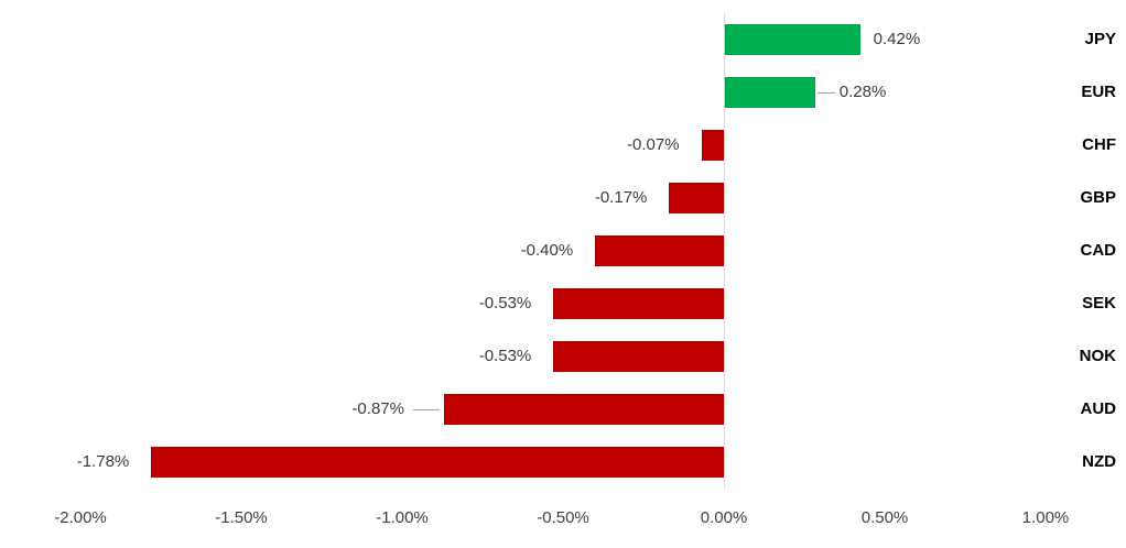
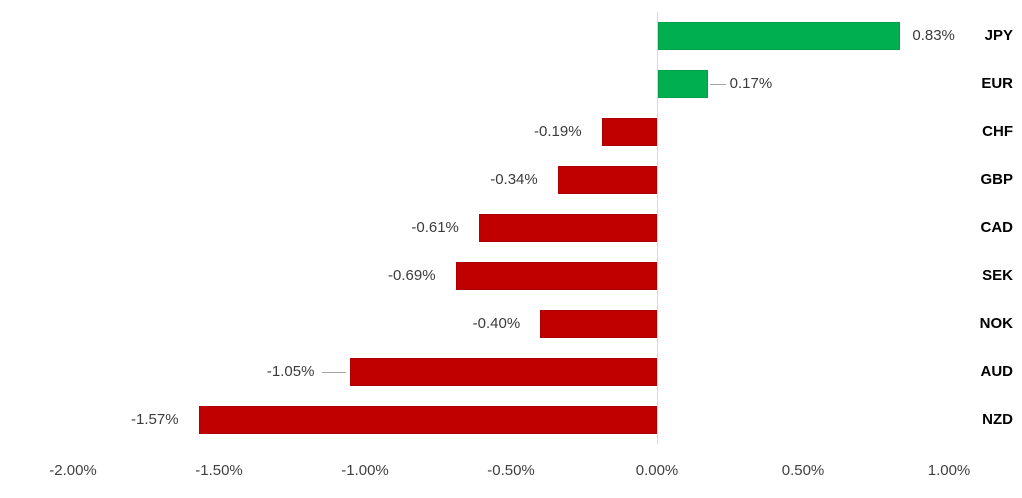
JPY: 0.42% -> 0.83%
EUR: 0.28% -> 0.17%
CHF: -0.07% -> -0.19%
GBP: -0.17% -> -0.34%
CAD: -0.40% -> -0.61%
SEK: -0.53% -> -0.69%
NOK: -0.53% -> -0.40%
AUD: -0.87% -> -1.05%
NZD: -1.78% -> -1.57%
